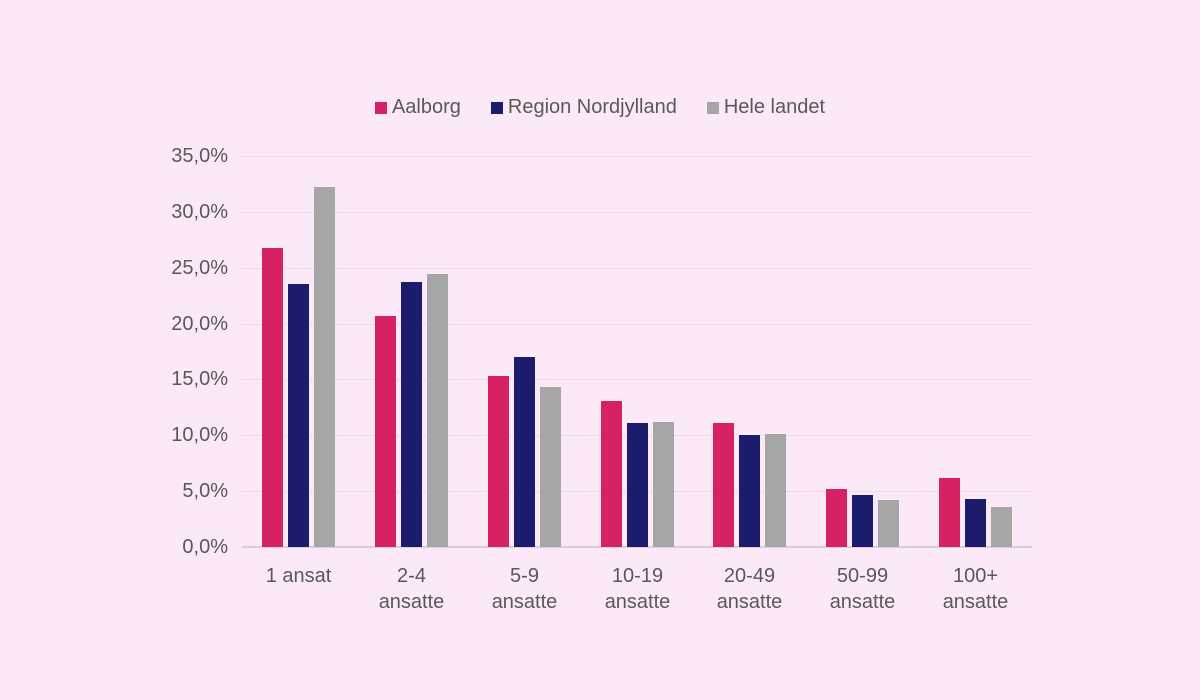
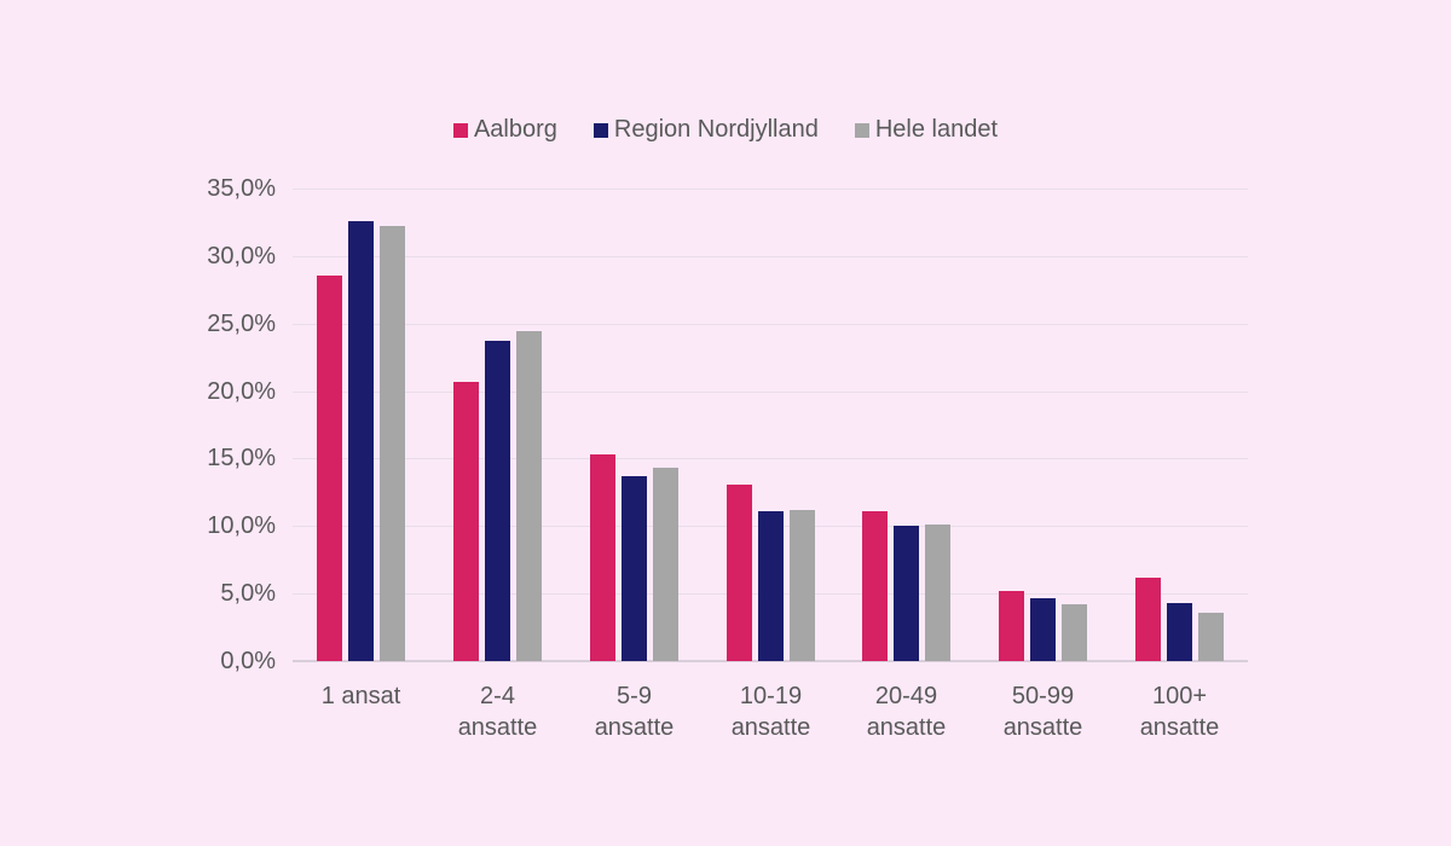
Aalborg/1 ansat: 26,8% -> 28,6%
Region Nordjylland/1 ansat: 23,5% -> 32,6%
Region Nordjylland/5-9 ansatte: 17,0% -> 13,7%
